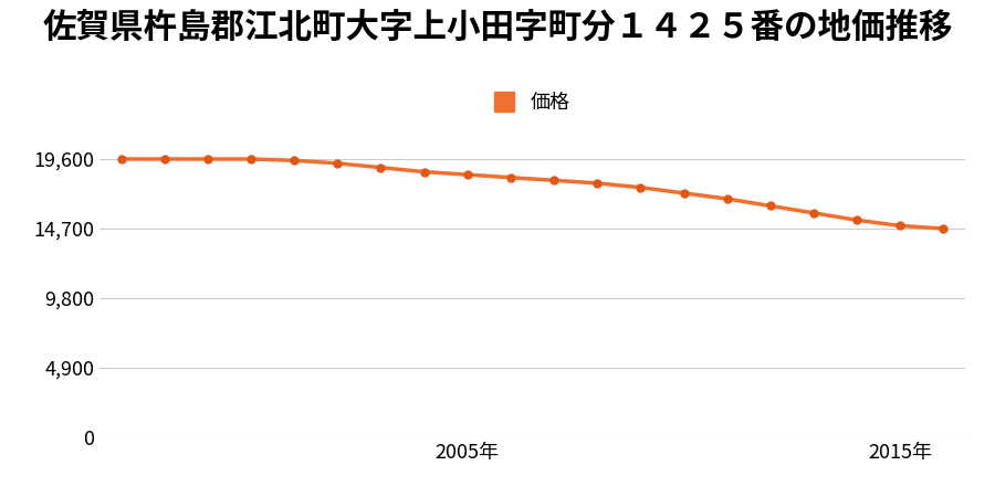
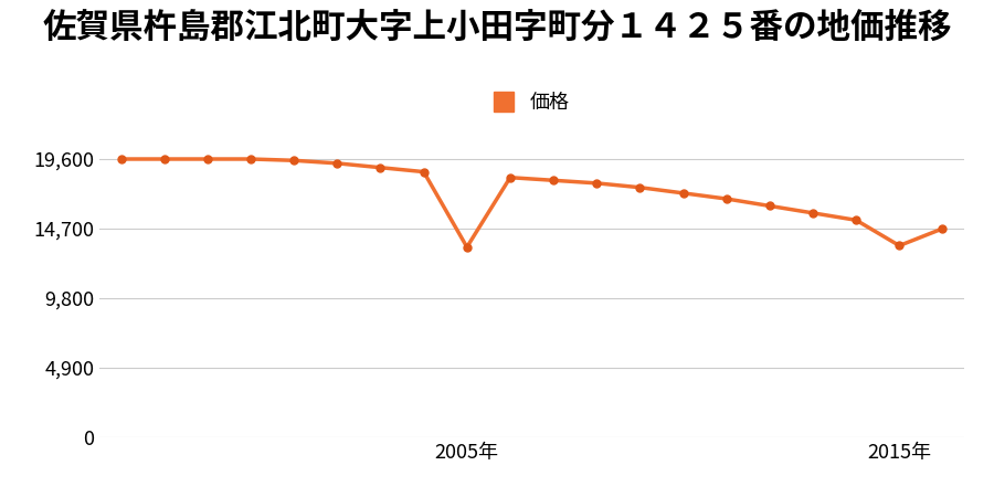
2005年: 18,500 -> 13,400
2015年: 14,900 -> 13,500
